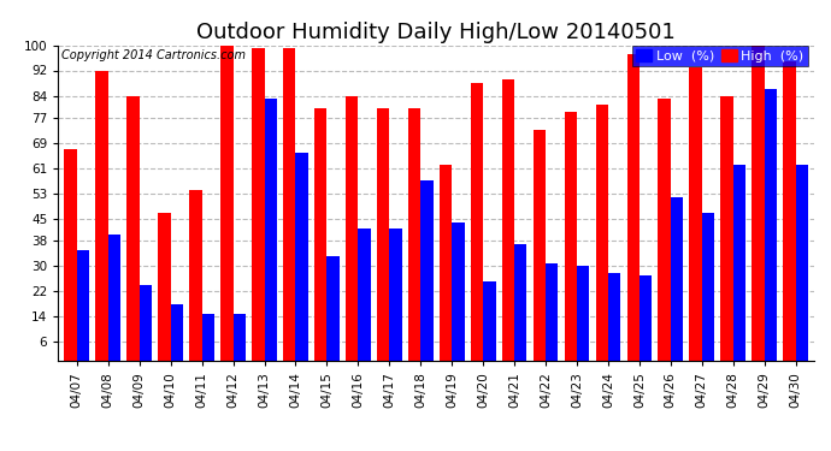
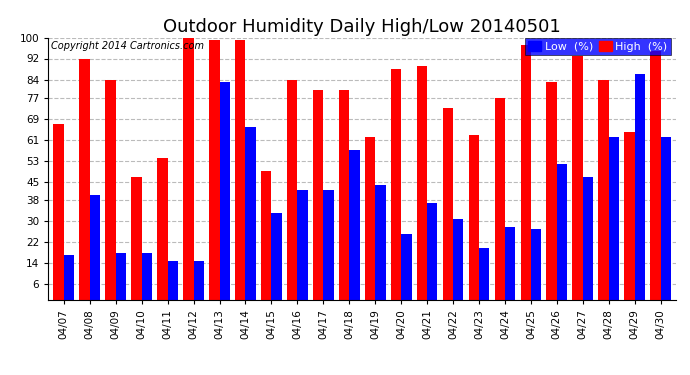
Low (%)/04/07: 35 -> 17
Low (%)/04/09: 24 -> 18
High (%)/04/15: 80 -> 49
High (%)/04/23: 79 -> 63
Low (%)/04/23: 30 -> 20
High (%)/04/24: 81 -> 77
High (%)/04/29: 100 -> 64
